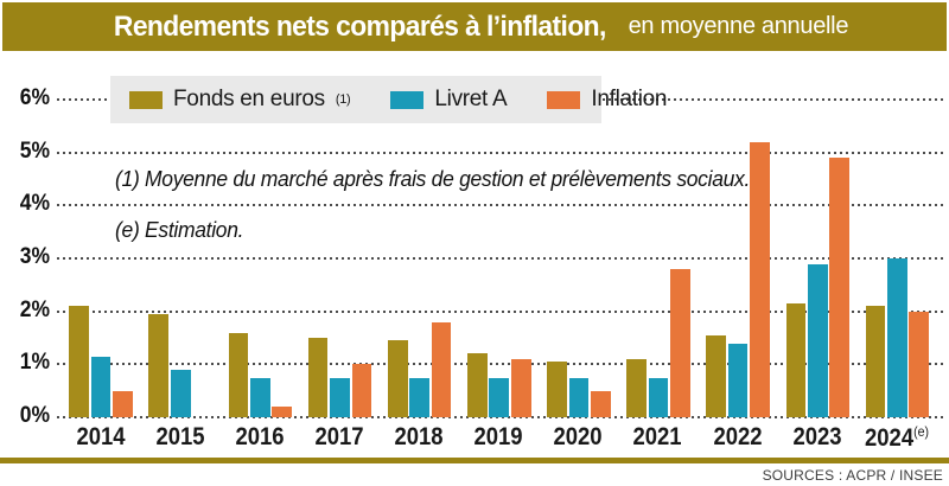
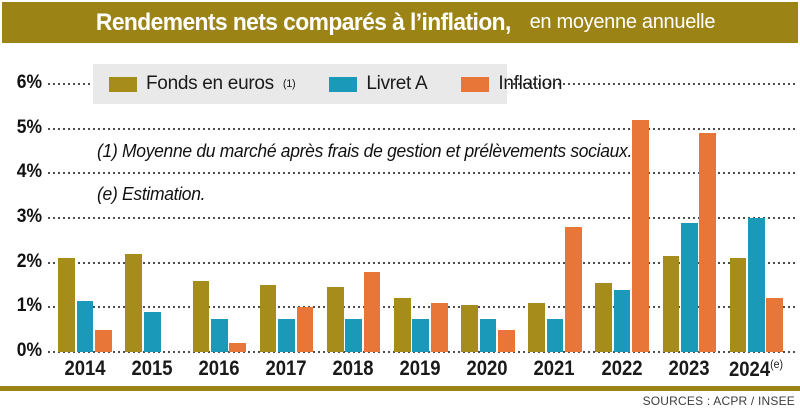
Fonds en euros/2015: 1.9% -> 2.2%
Inflation/2024: 2.0% -> 1.2%
